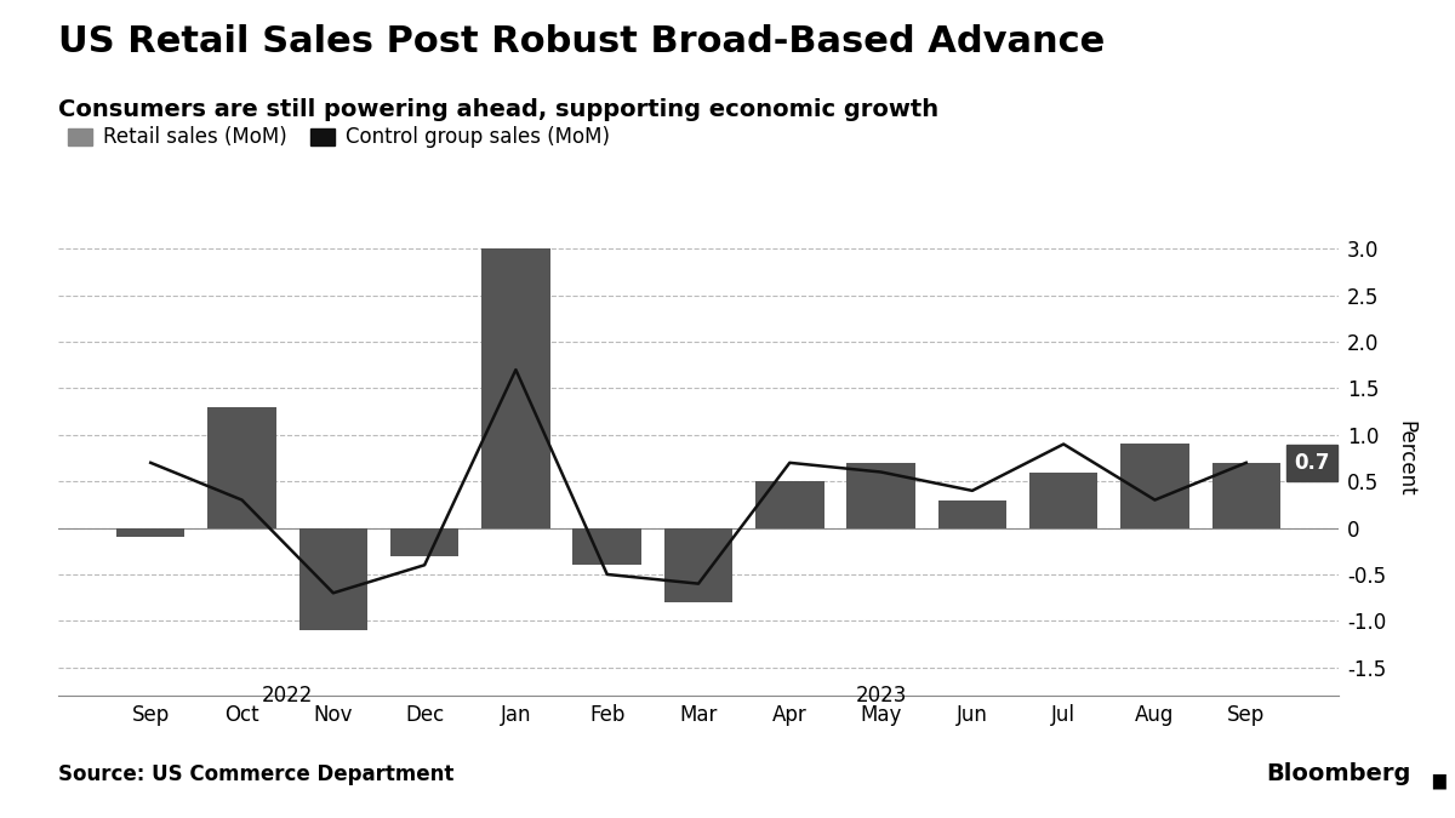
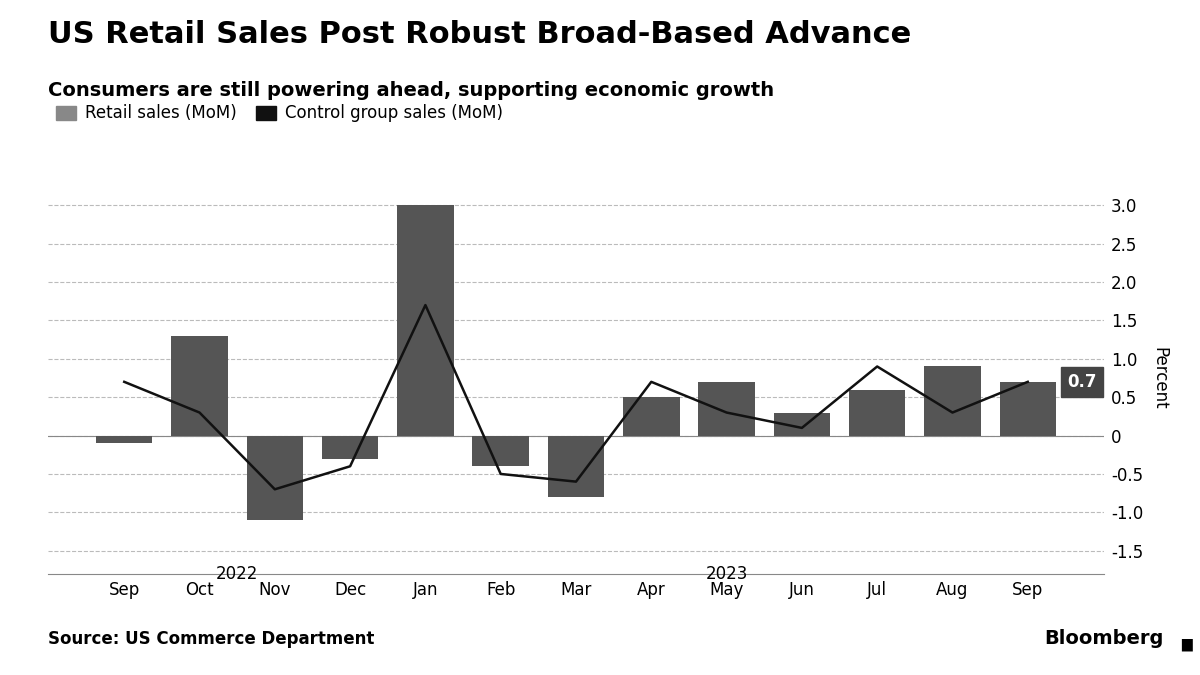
Control group sales (MoM)/May: 0.6 -> 0.3
Control group sales (MoM)/Jun: 0.4 -> 0.1
